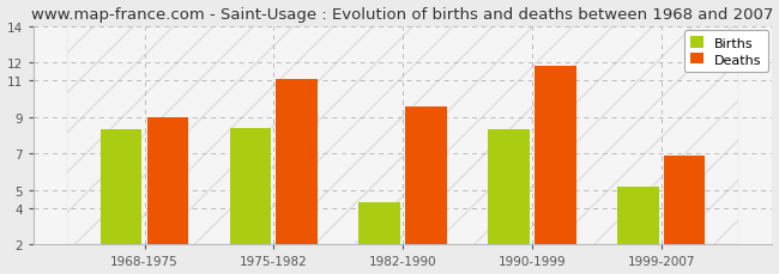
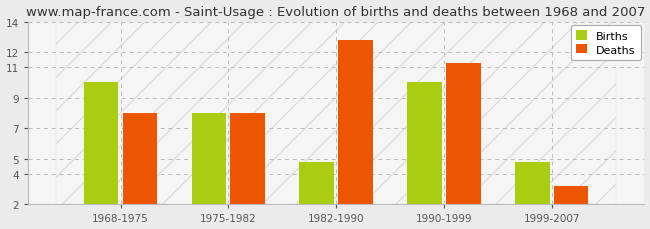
Births/1968-1975: 8.3 -> 10.0
Deaths/1968-1975: 9.0 -> 8.0
Births/1975-1982: 8.4 -> 8.0
Deaths/1975-1982: 11.1 -> 8.0
Births/1982-1990: 4.3 -> 4.8
Deaths/1982-1990: 9.6 -> 12.8
Births/1990-1999: 8.3 -> 10.0
Deaths/1990-1999: 11.8 -> 11.3
Births/1999-2007: 5.2 -> 4.8
Deaths/1999-2007: 6.9 -> 3.2
